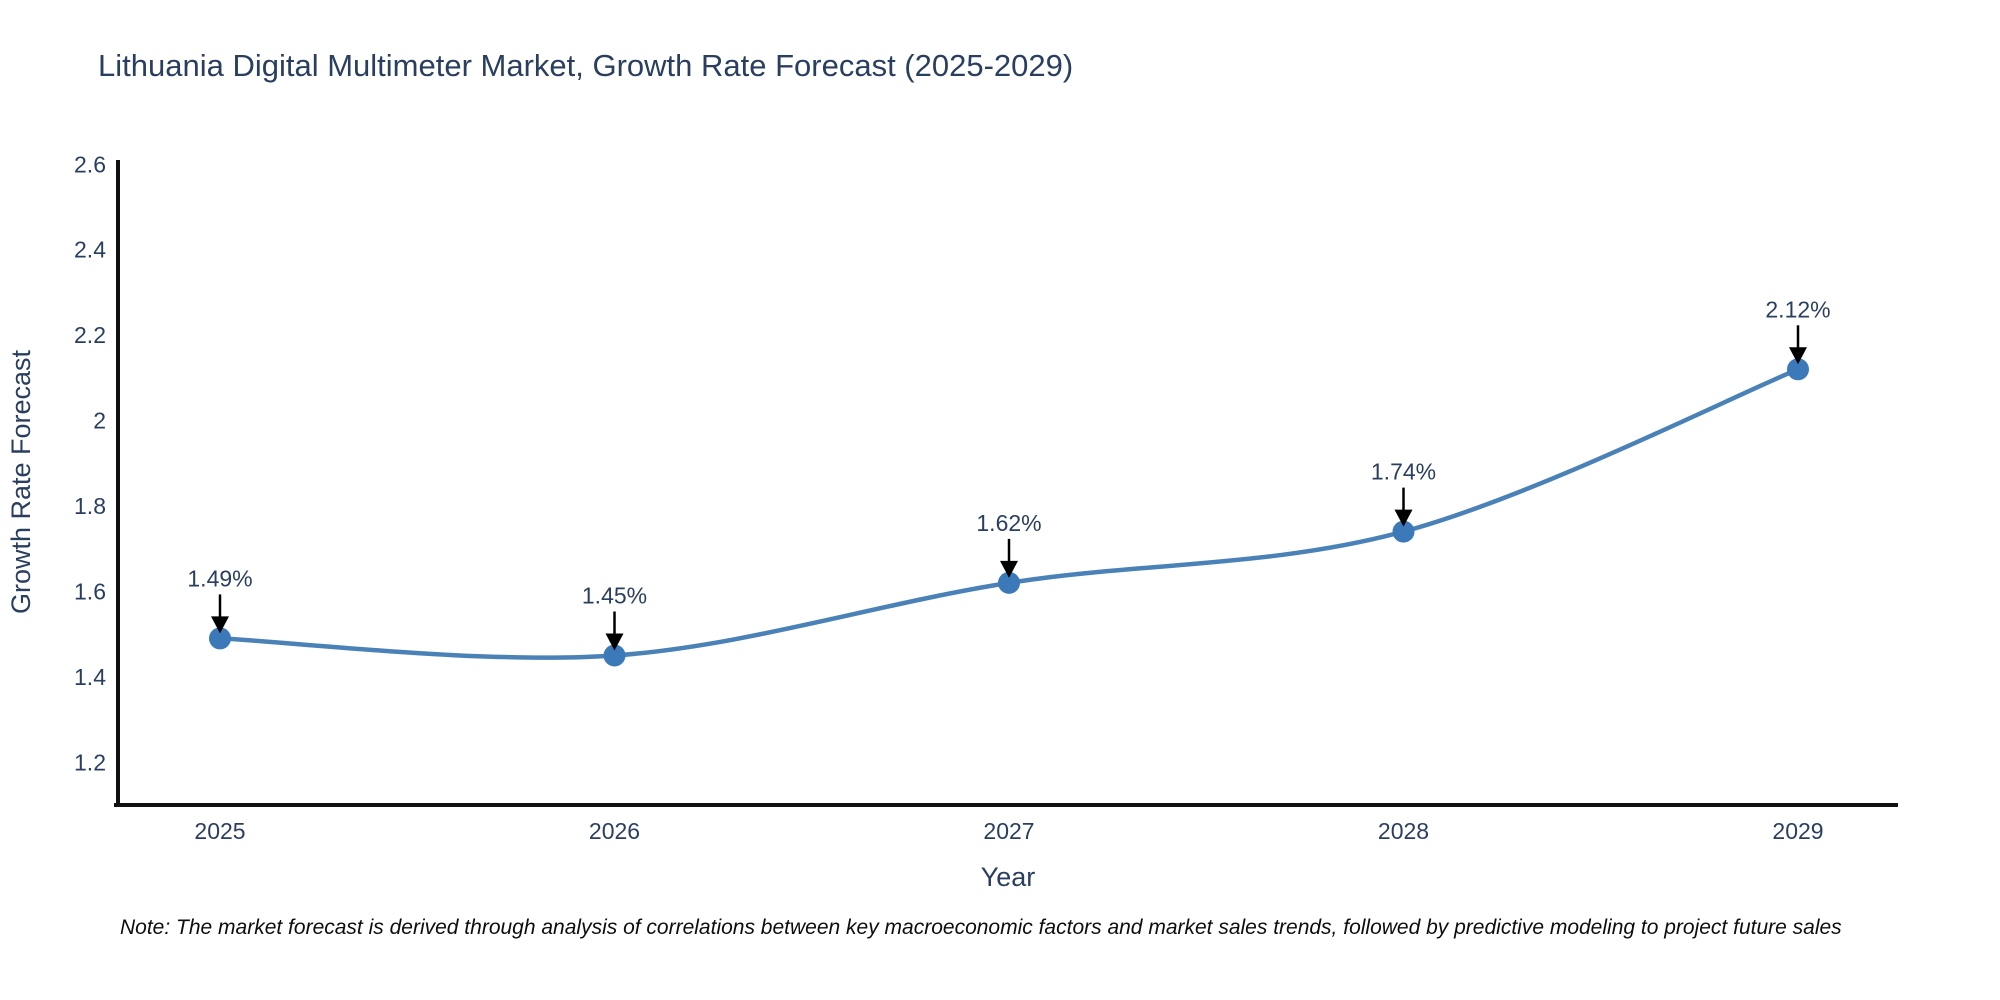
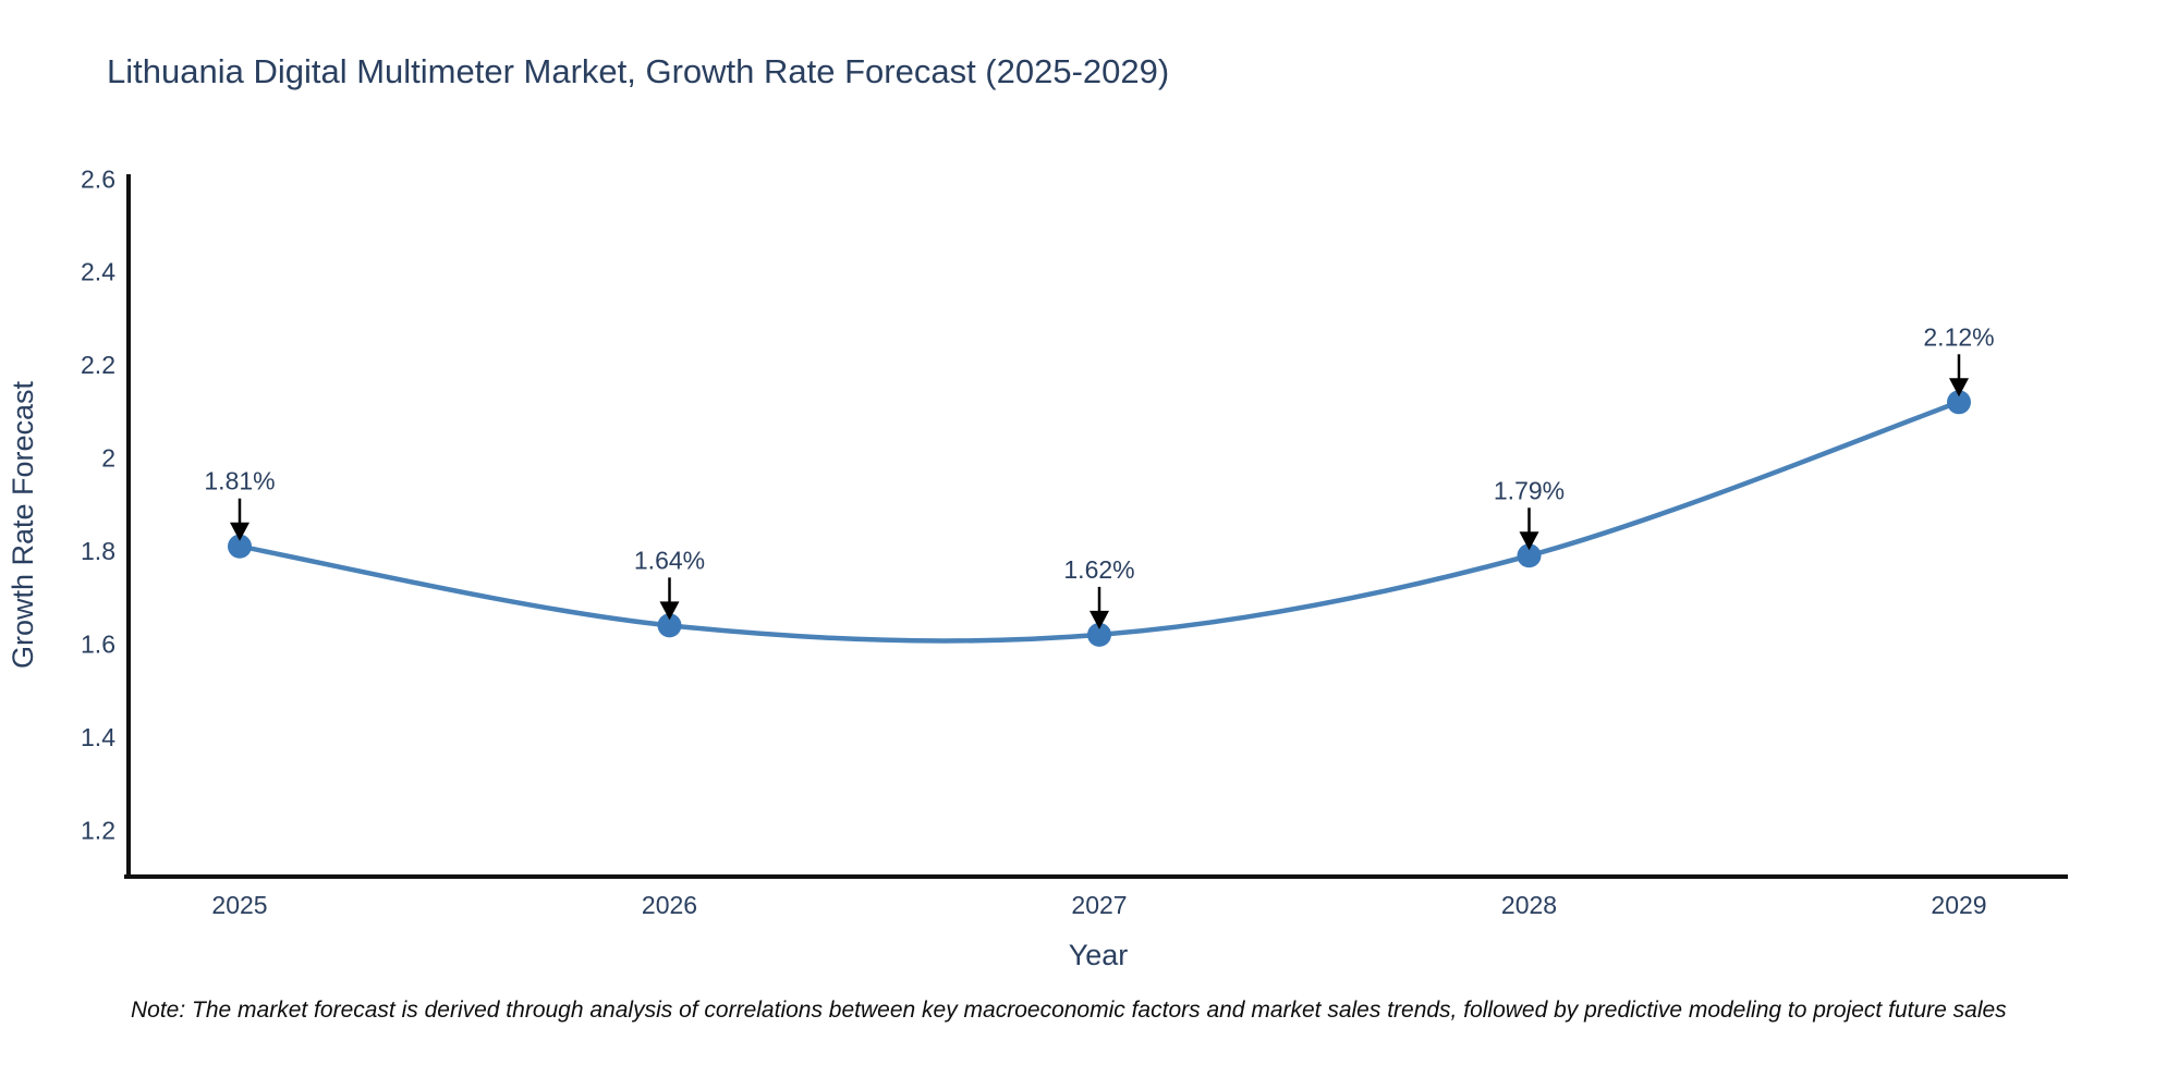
2025: 1.49% -> 1.81%
2026: 1.45% -> 1.64%
2028: 1.74% -> 1.79%
